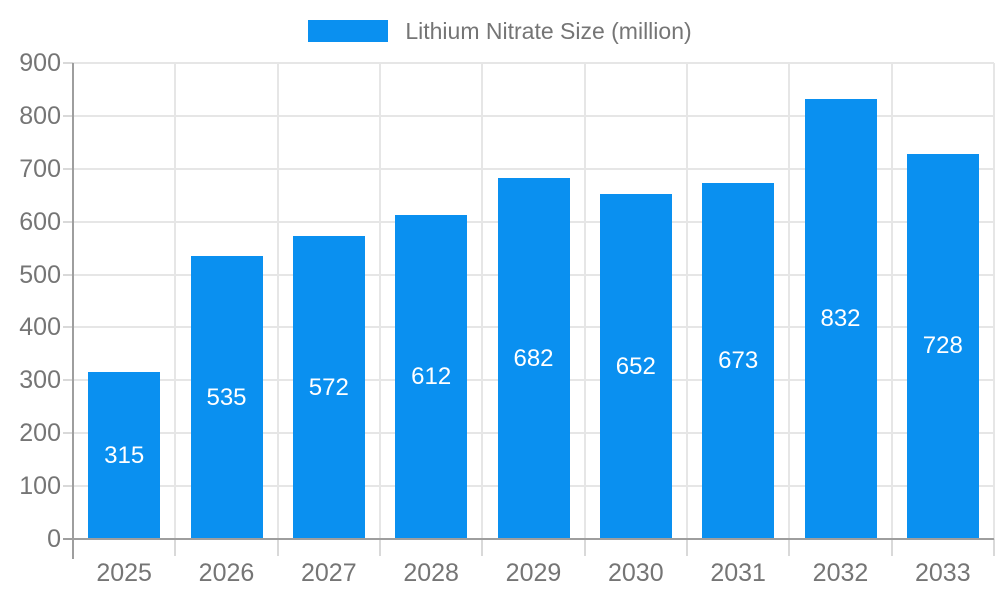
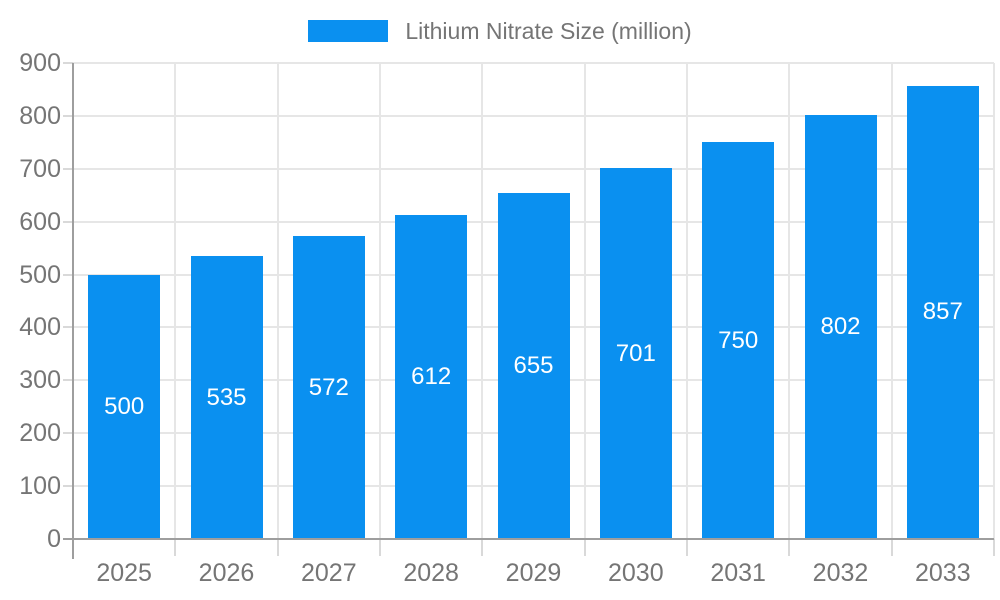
2025: 315 -> 500
2029: 682 -> 655
2030: 652 -> 701
2031: 673 -> 750
2032: 832 -> 802
2033: 728 -> 857
